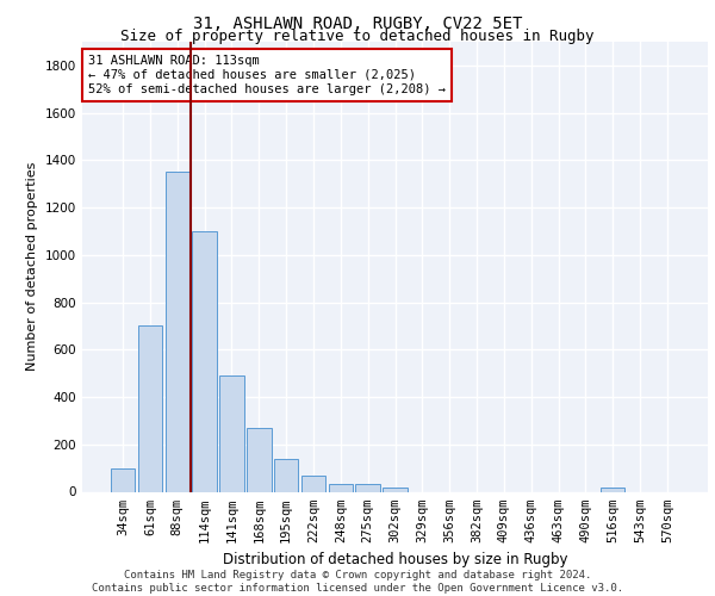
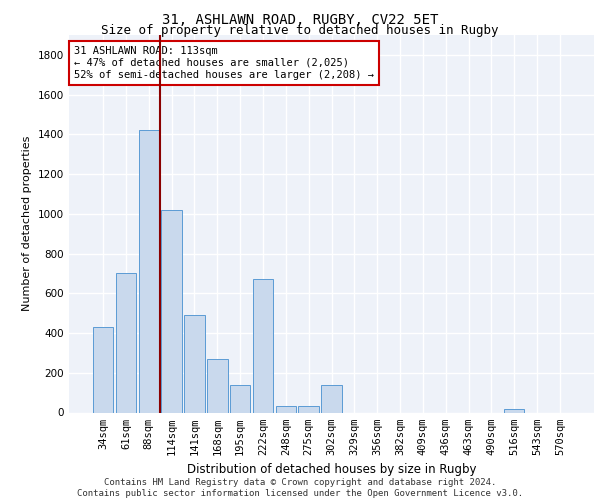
34sqm: 100 -> 430
88sqm: 1350 -> 1420
114sqm: 1100 -> 1020
222sqm: 70 -> 670
302sqm: 20 -> 140
